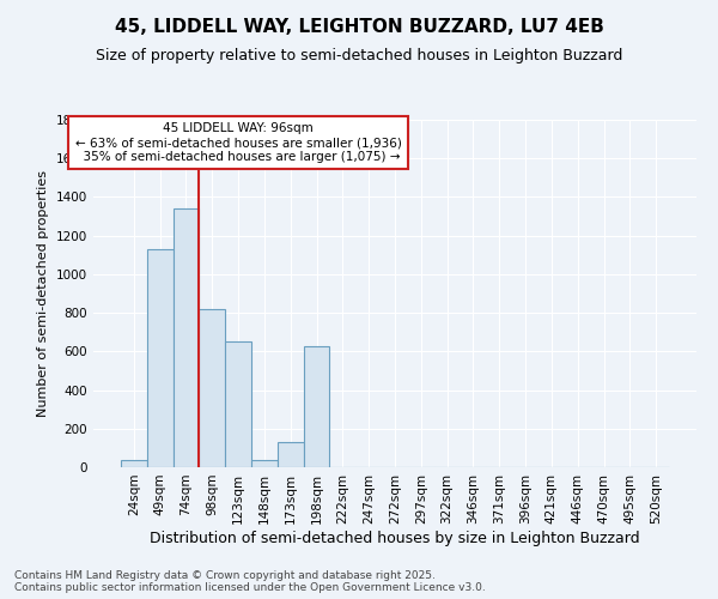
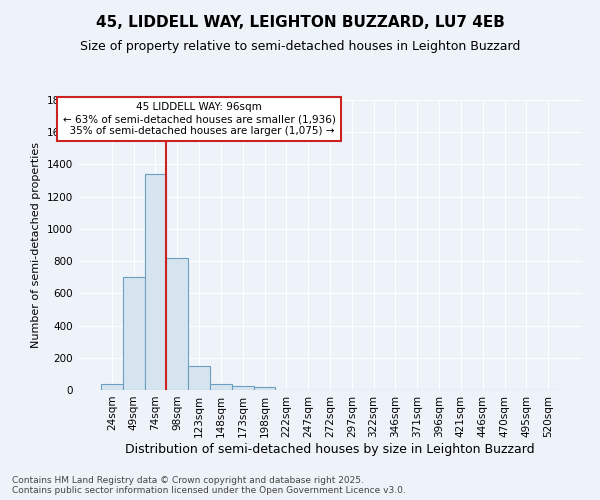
49sqm: 1130 -> 700
123sqm: 650 -> 150
173sqm: 130 -> 20
198sqm: 630 -> 20
